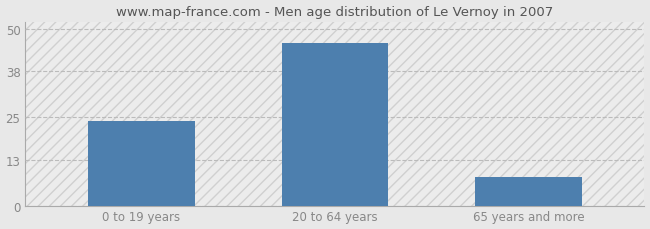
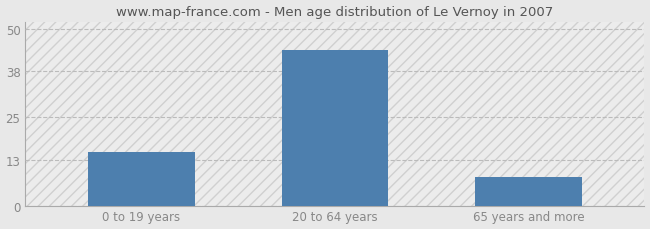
0 to 19 years: 24 -> 15
20 to 64 years: 46 -> 44
